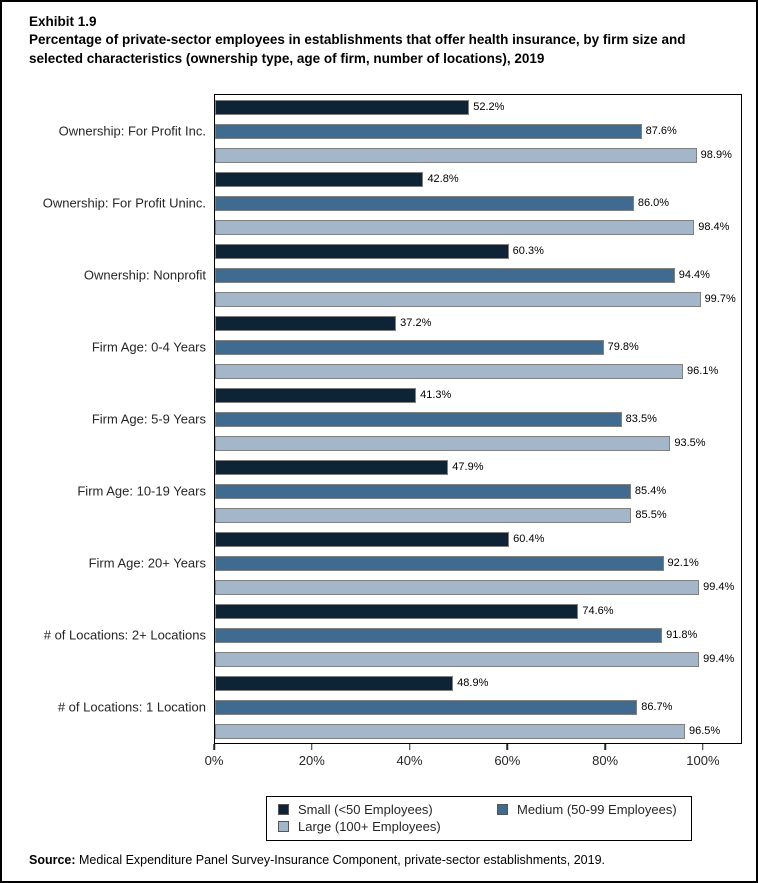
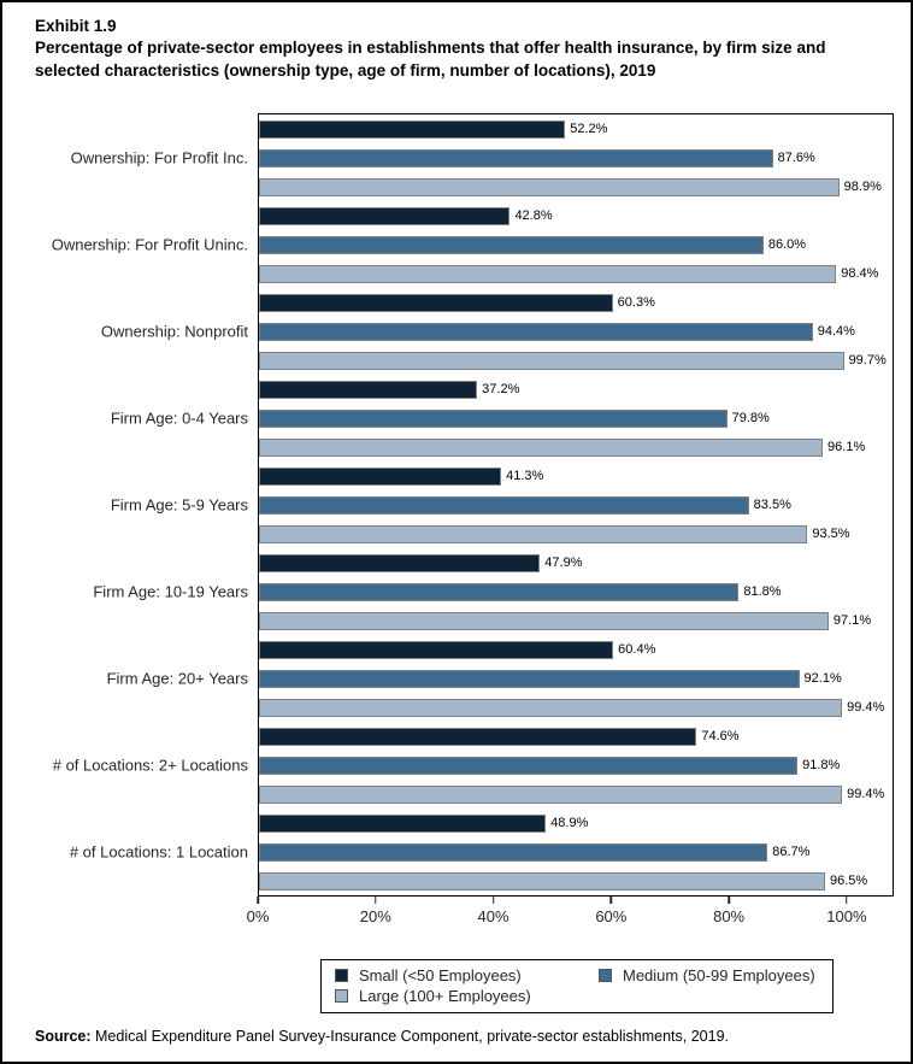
Medium (50-99 Employees)/Firm Age: 10-19 Years: 85.4% -> 81.8%
Large (100+ Employees)/Firm Age: 10-19 Years: 85.5% -> 97.1%
